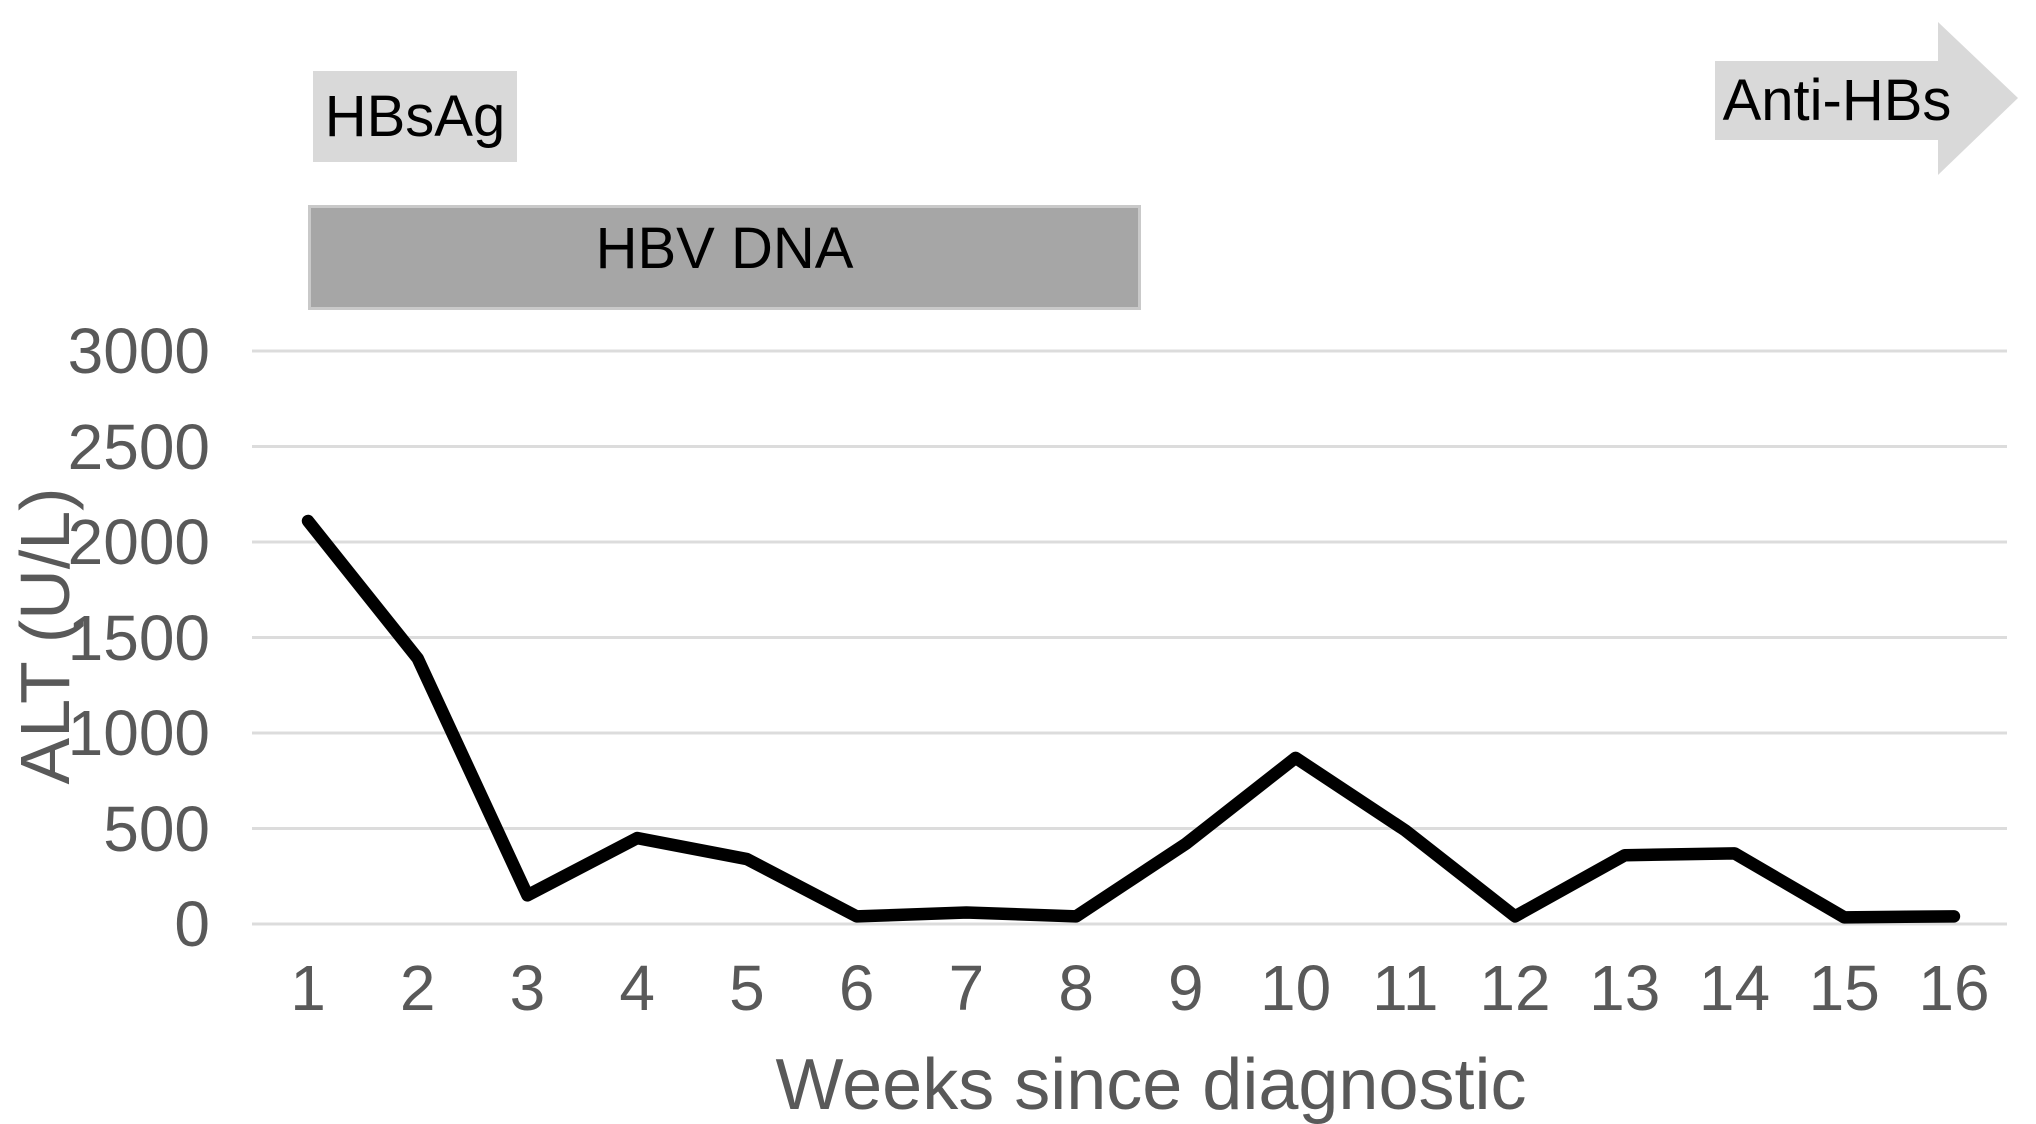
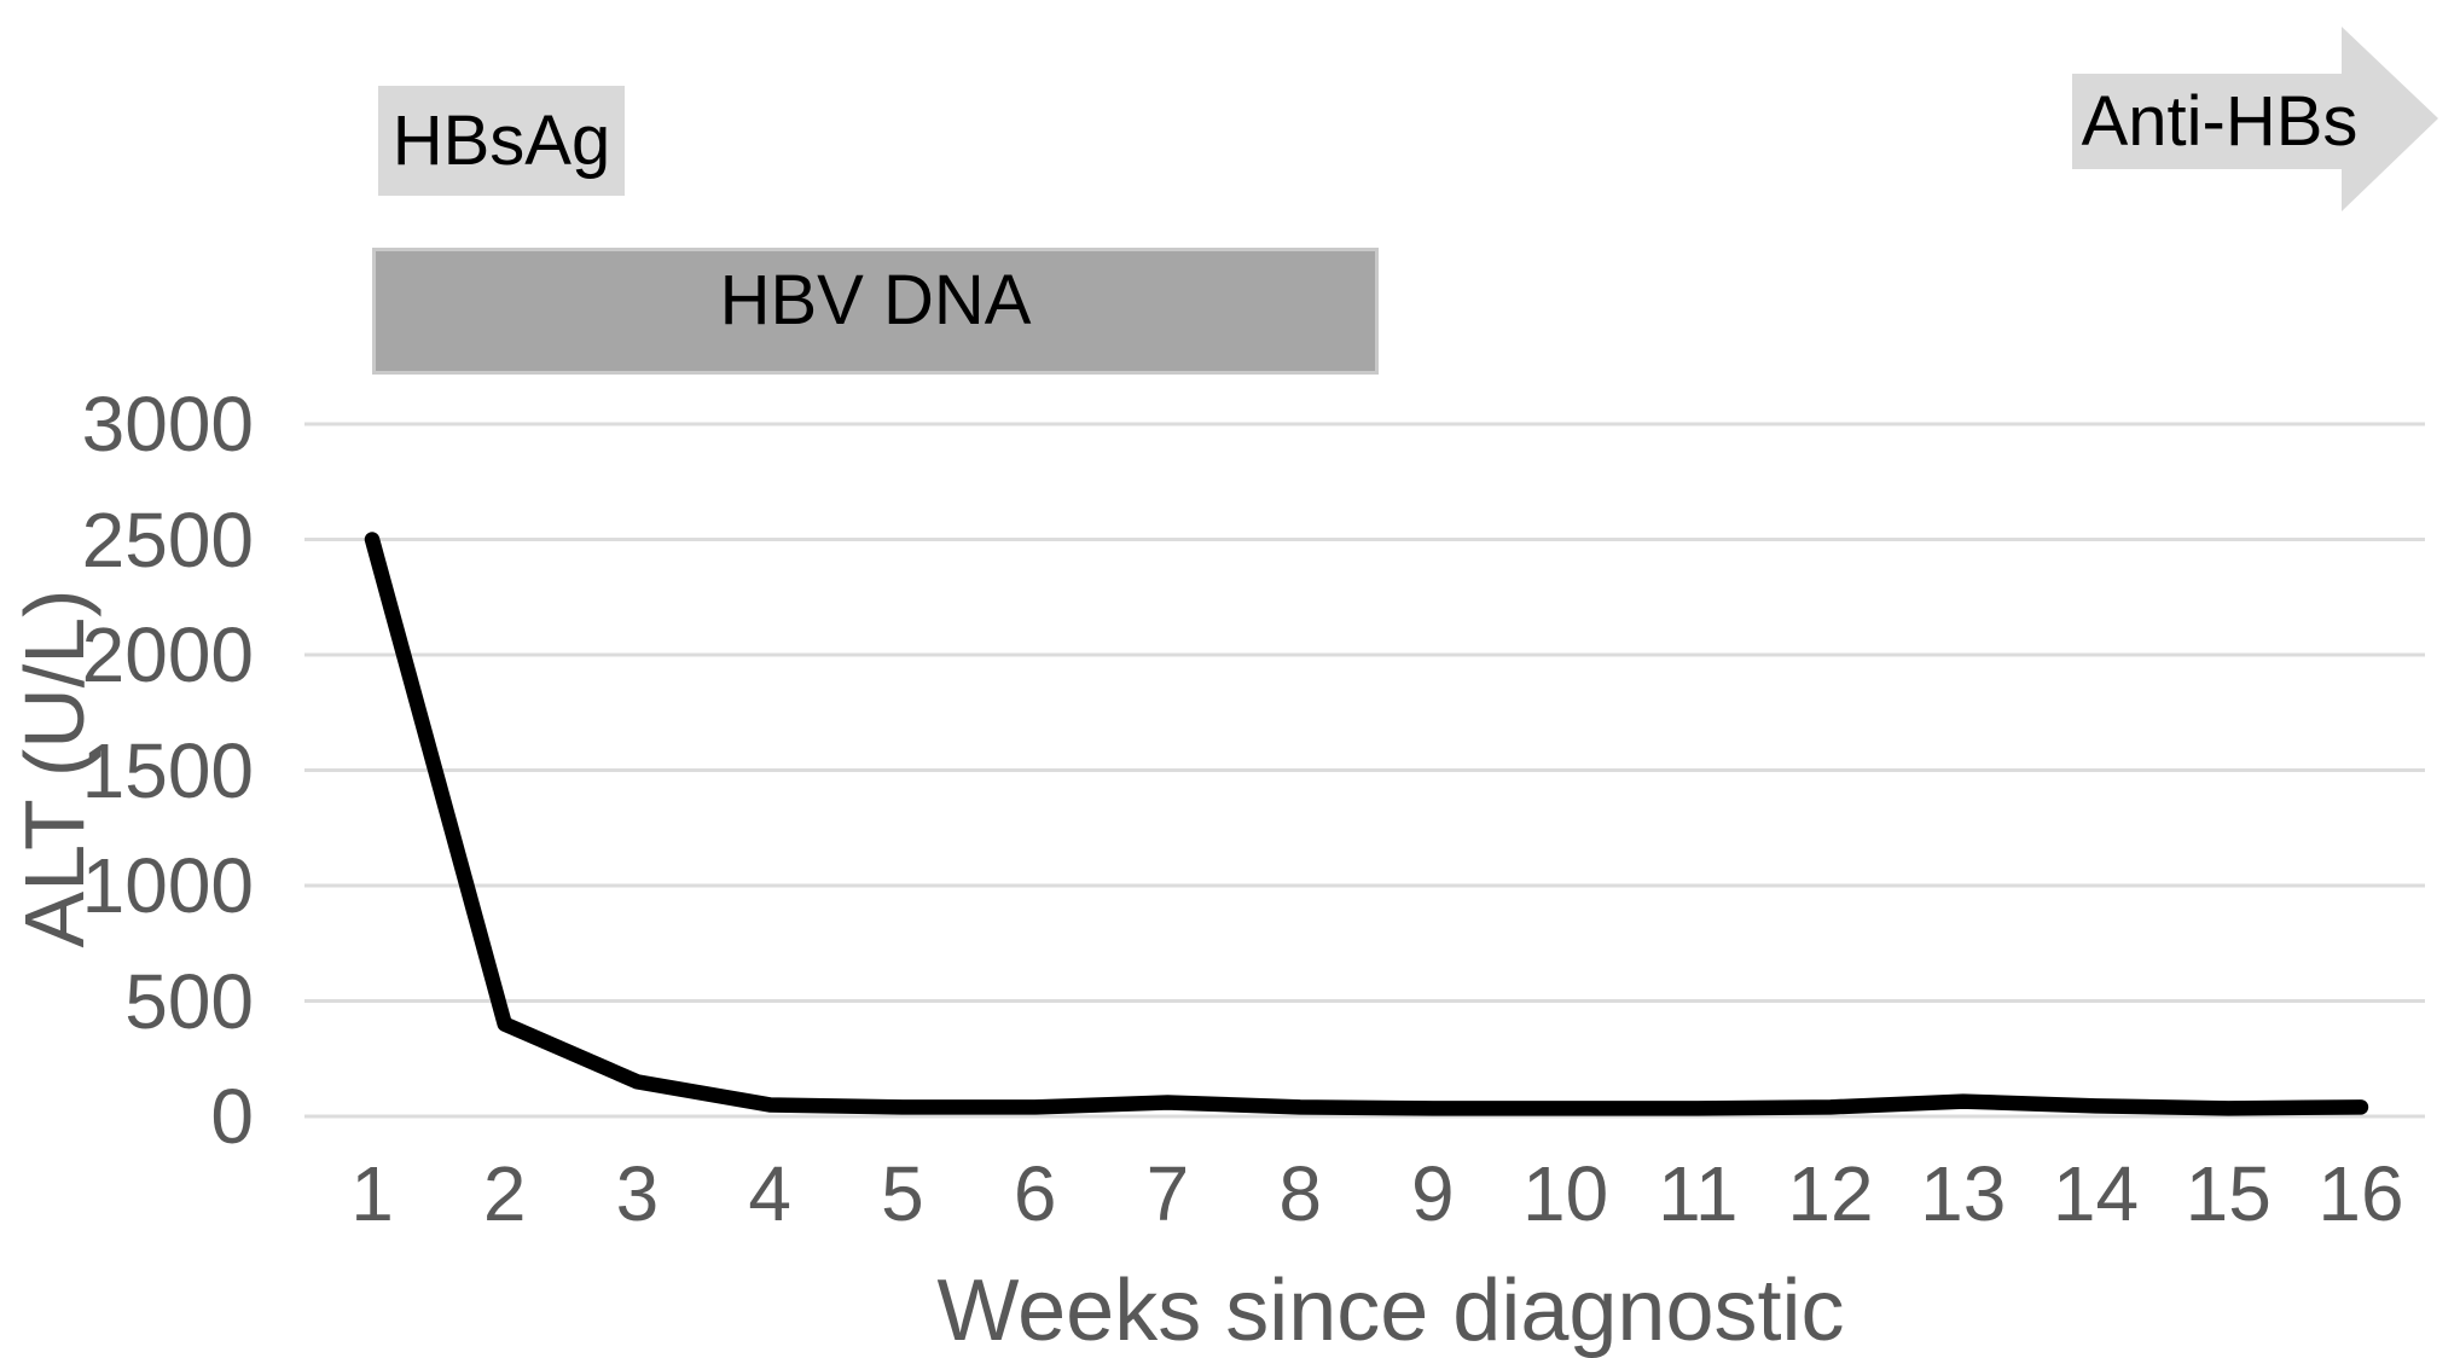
1: 2110 -> 2500
2: 1390 -> 400
4: 450 -> 50
5: 340 -> 40
9: 420 -> 40
10: 870 -> 40
11: 490 -> 40
13: 360 -> 60
14: 370 -> 40
